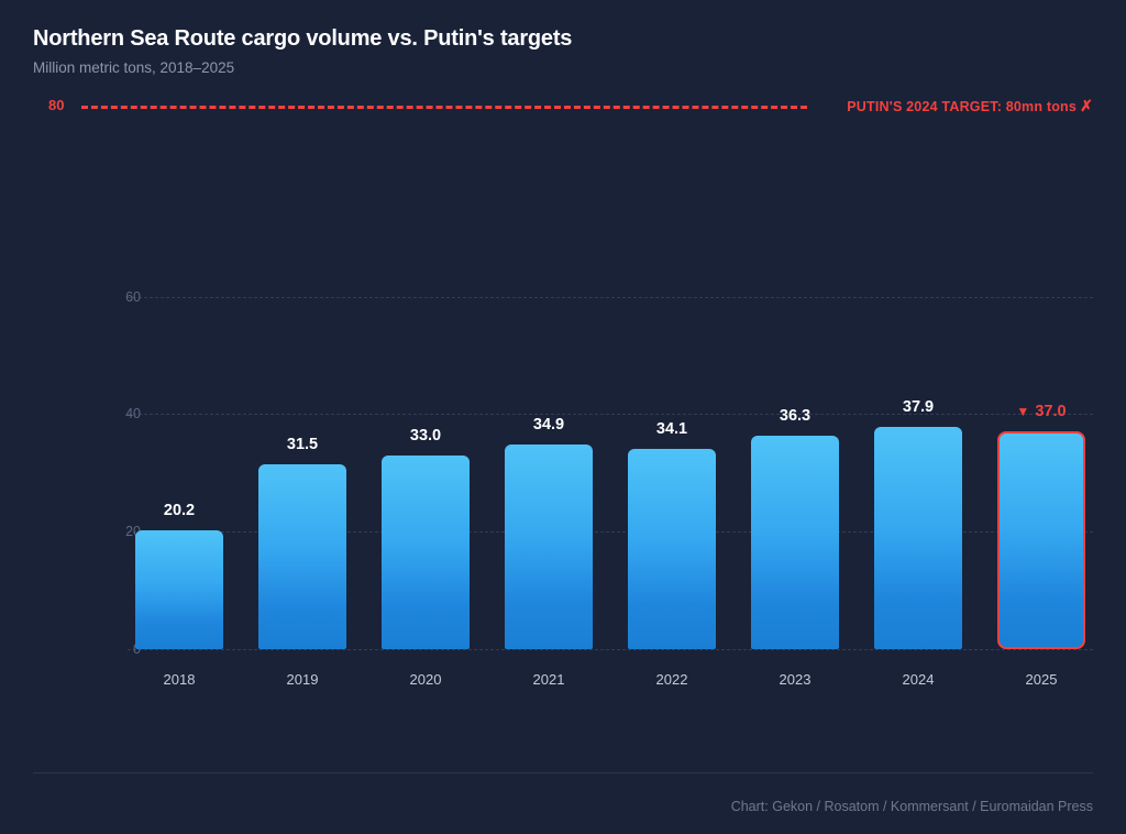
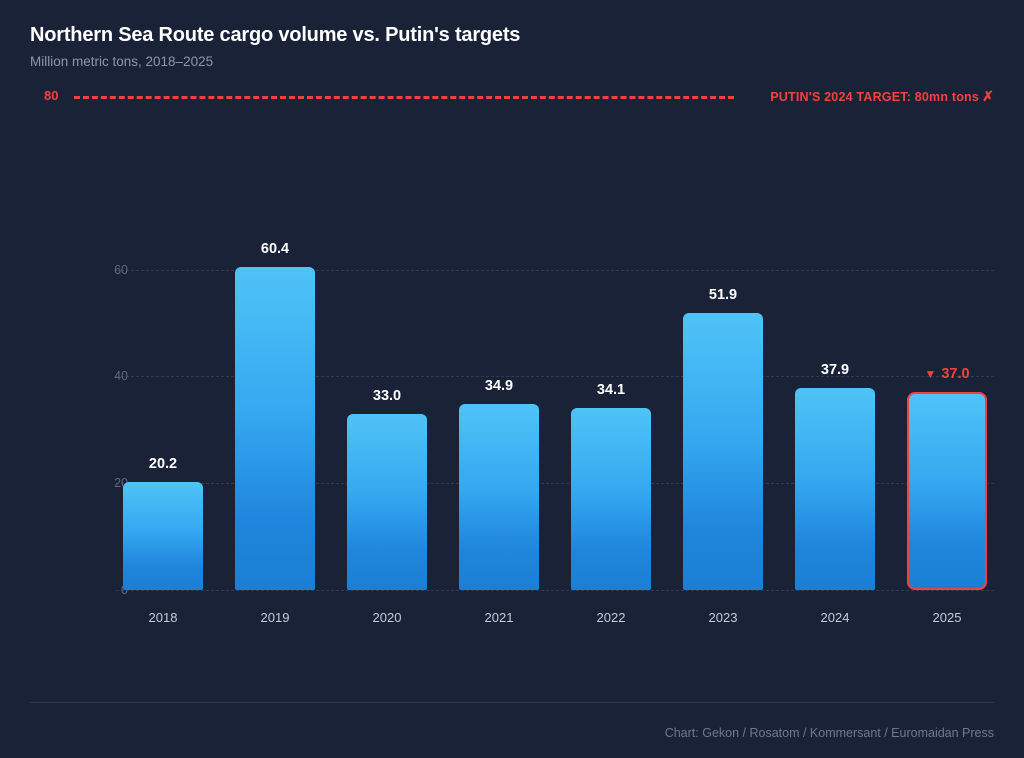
2019: 31.5 -> 60.4
2023: 36.3 -> 51.9
